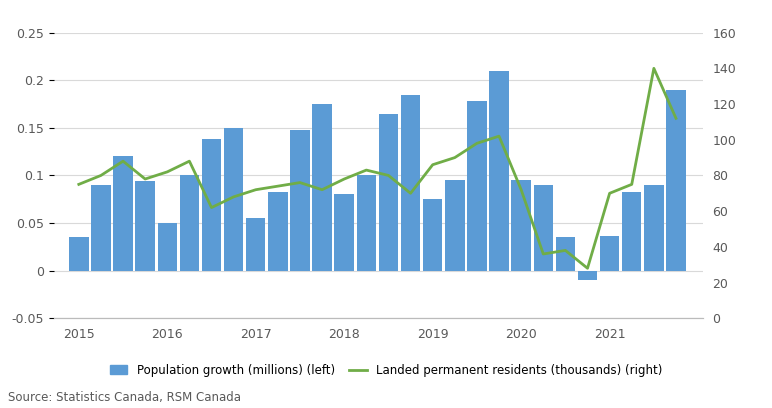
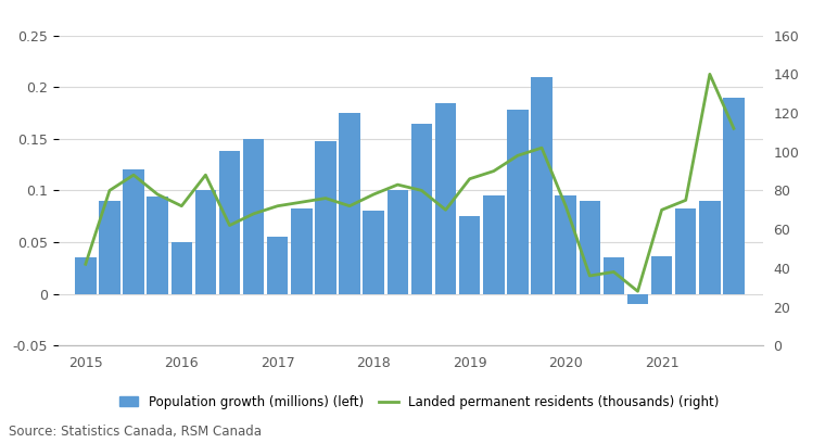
Landed permanent residents (thousands) (right)/2015: 75 -> 42
Landed permanent residents (thousands) (right)/2016: 82 -> 72
